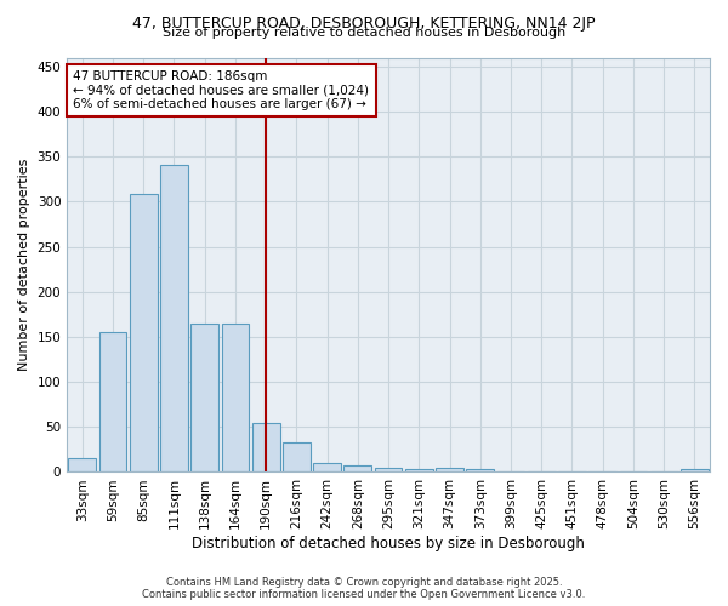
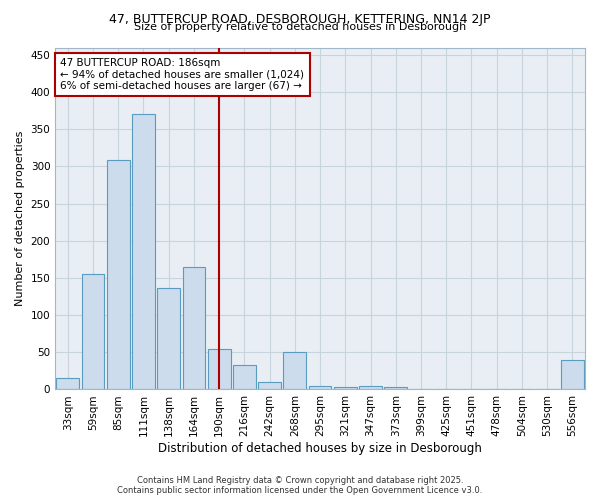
111sqm: 341 -> 370
138sqm: 165 -> 136
268sqm: 8 -> 50
556sqm: 3 -> 40
